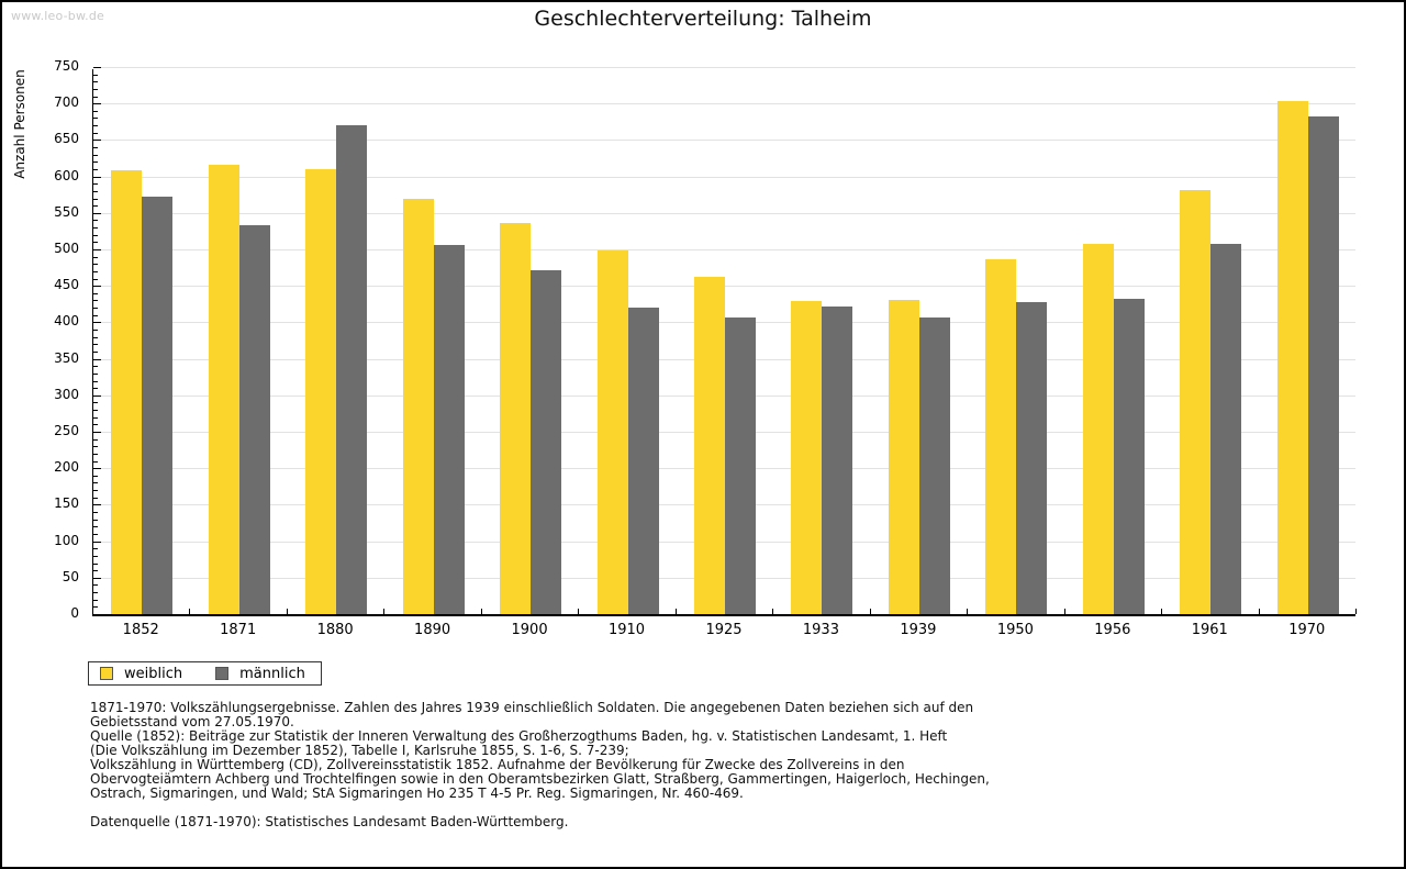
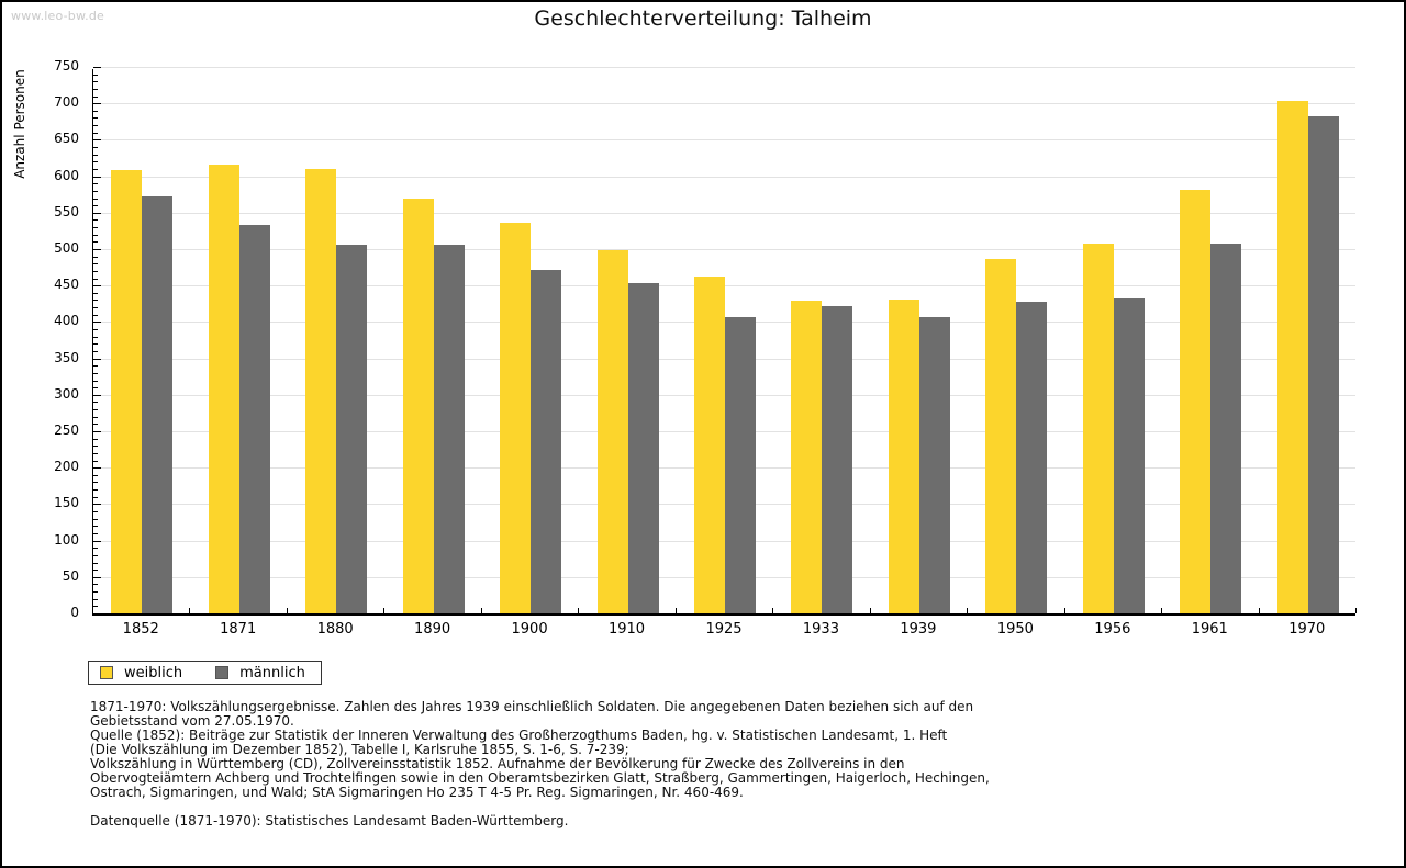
männlich/1880: 670 -> 510
männlich/1910: 420 -> 450
